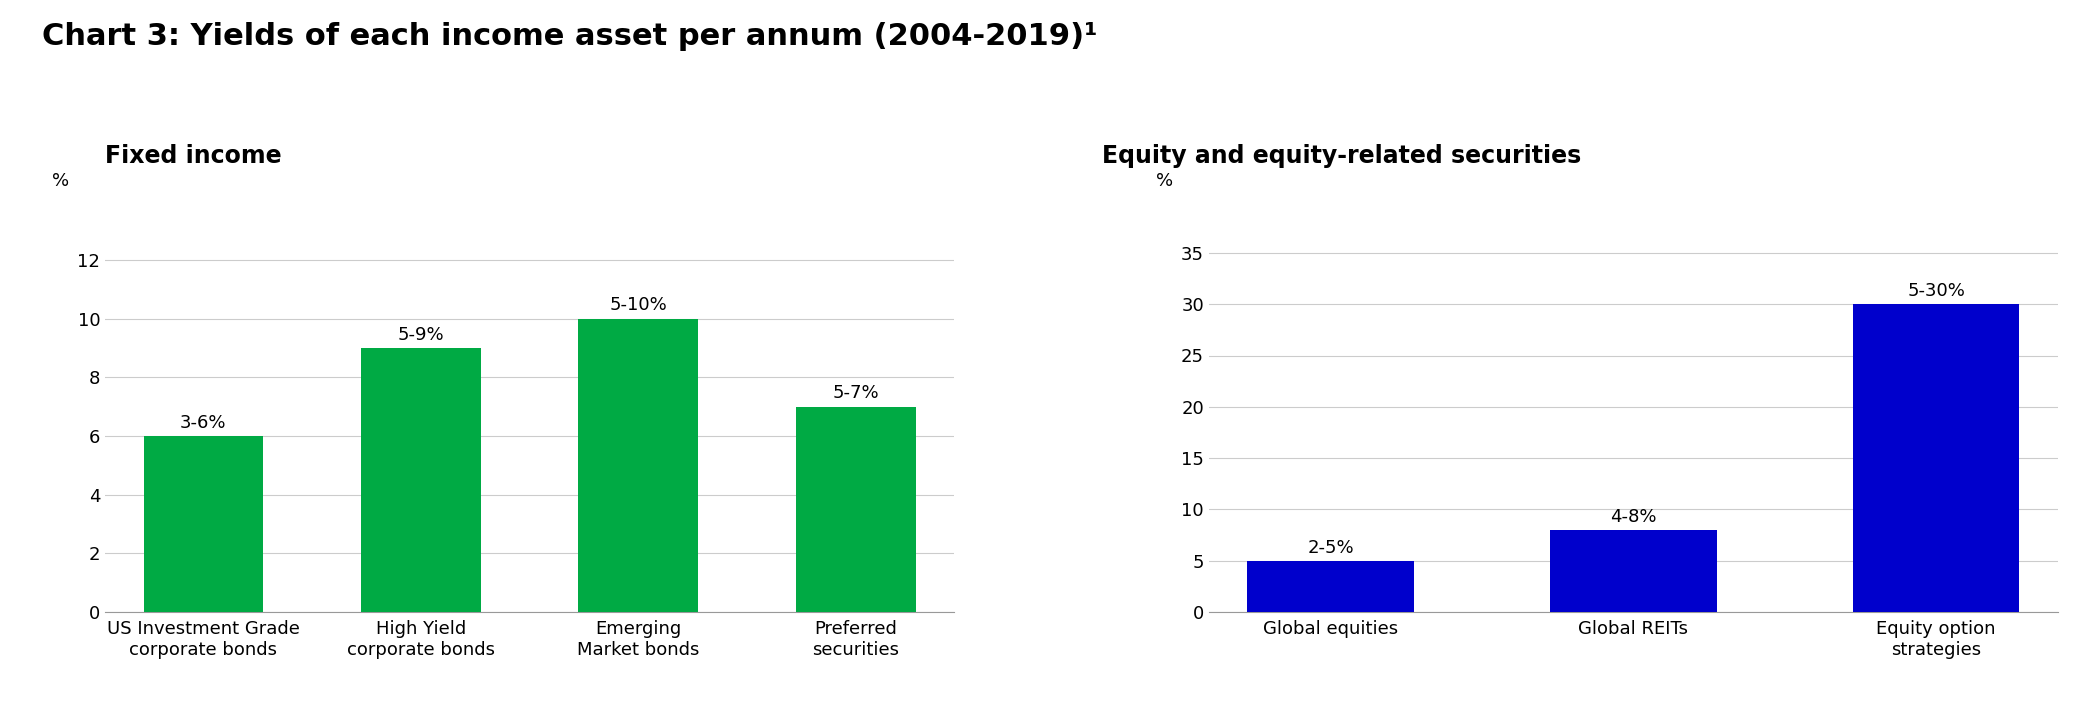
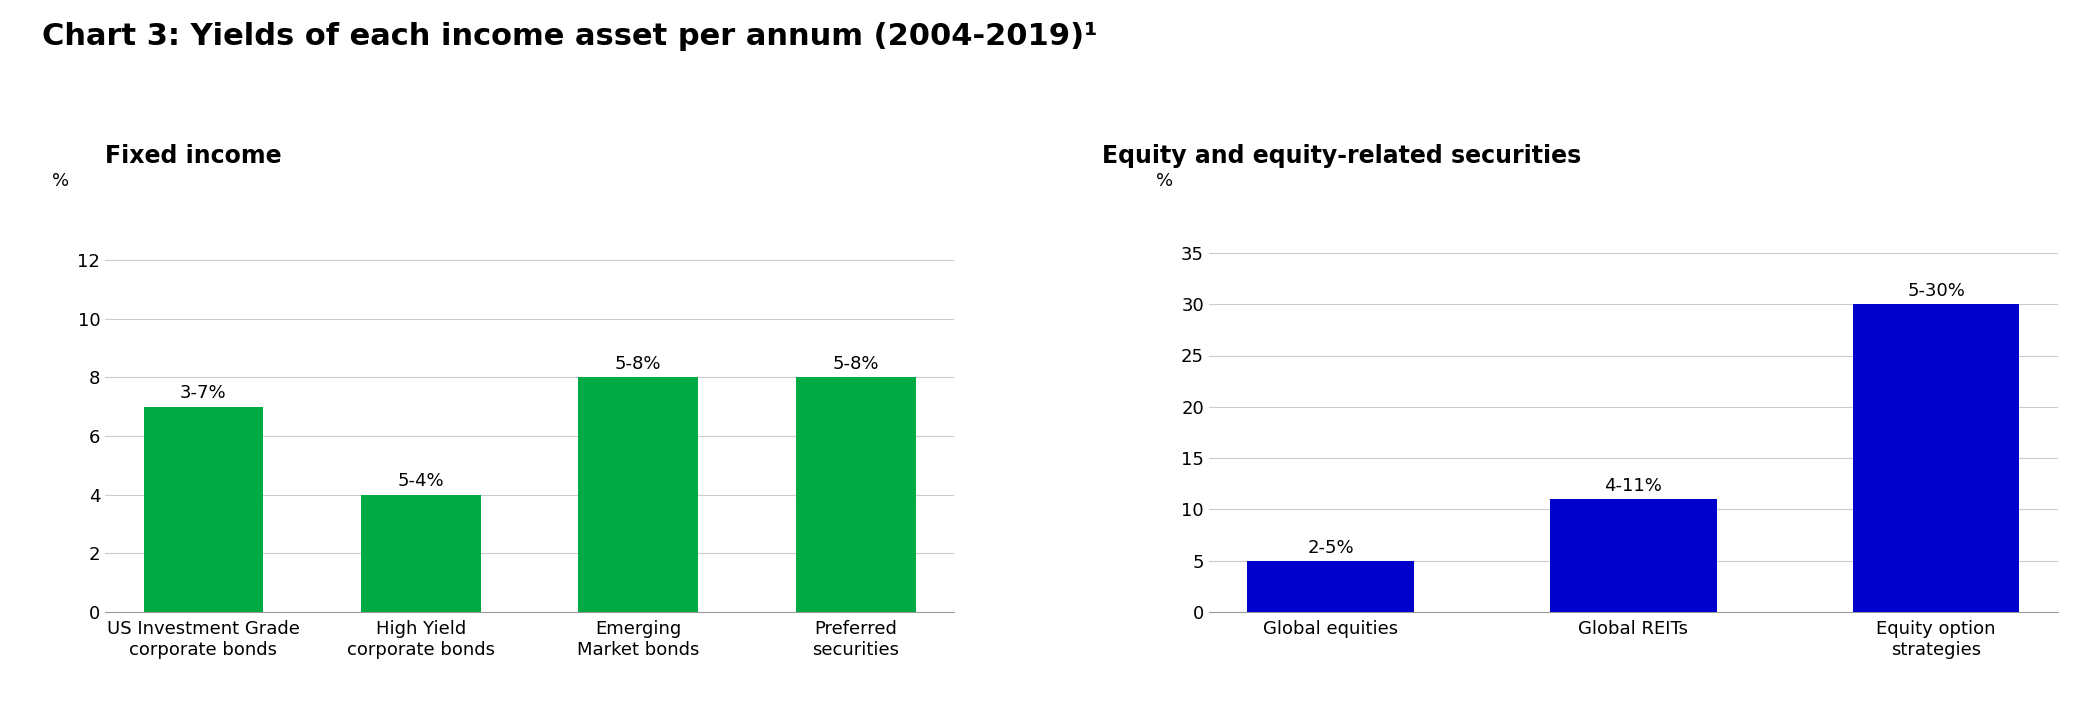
US Investment Grade corporate bonds: 6 -> 7
High Yield corporate bonds: 9 -> 4
Emerging Market bonds: 10 -> 8
Preferred securities: 7 -> 8
Global REITs: 8 -> 11
